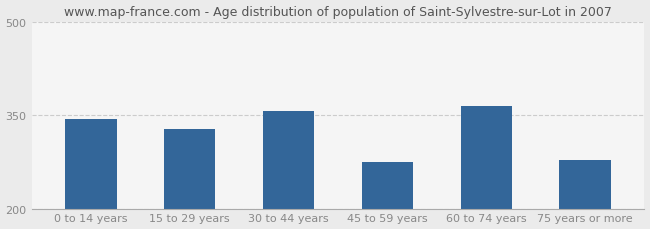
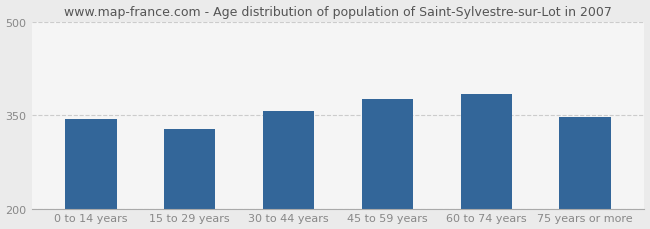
45 to 59 years: 274 -> 375
60 to 74 years: 364 -> 383
75 years or more: 278 -> 347
